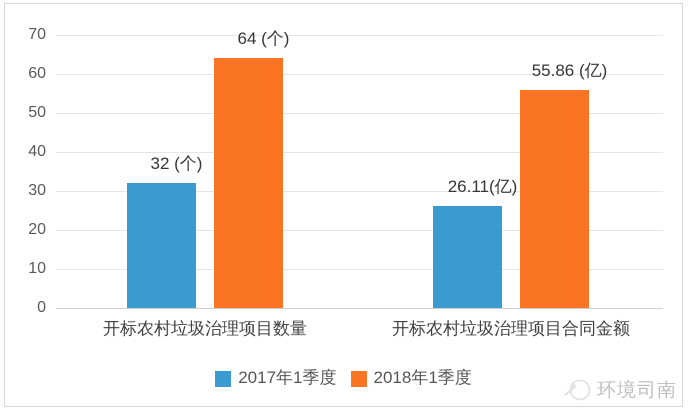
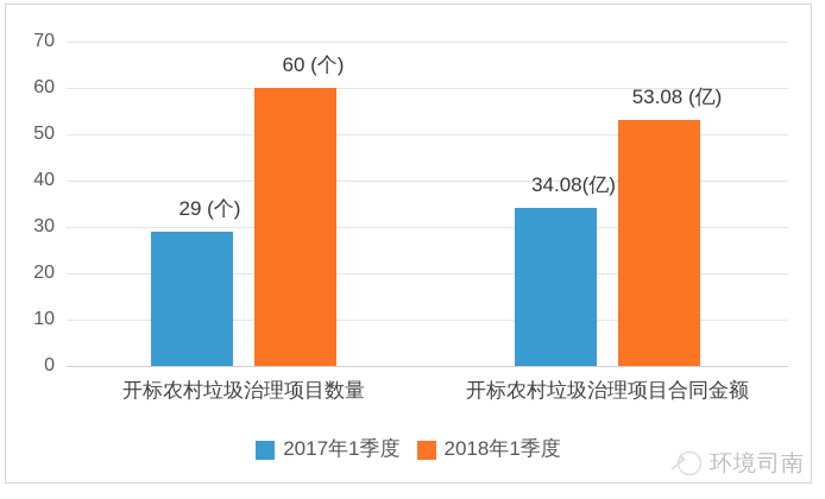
2017年1季度/开标农村垃圾治理项目数量: 32 -> 29
2018年1季度/开标农村垃圾治理项目数量: 64 -> 60
2017年1季度/开标农村垃圾治理项目合同金额: 26.11 -> 34.08
2018年1季度/开标农村垃圾治理项目合同金额: 55.86 -> 53.08
